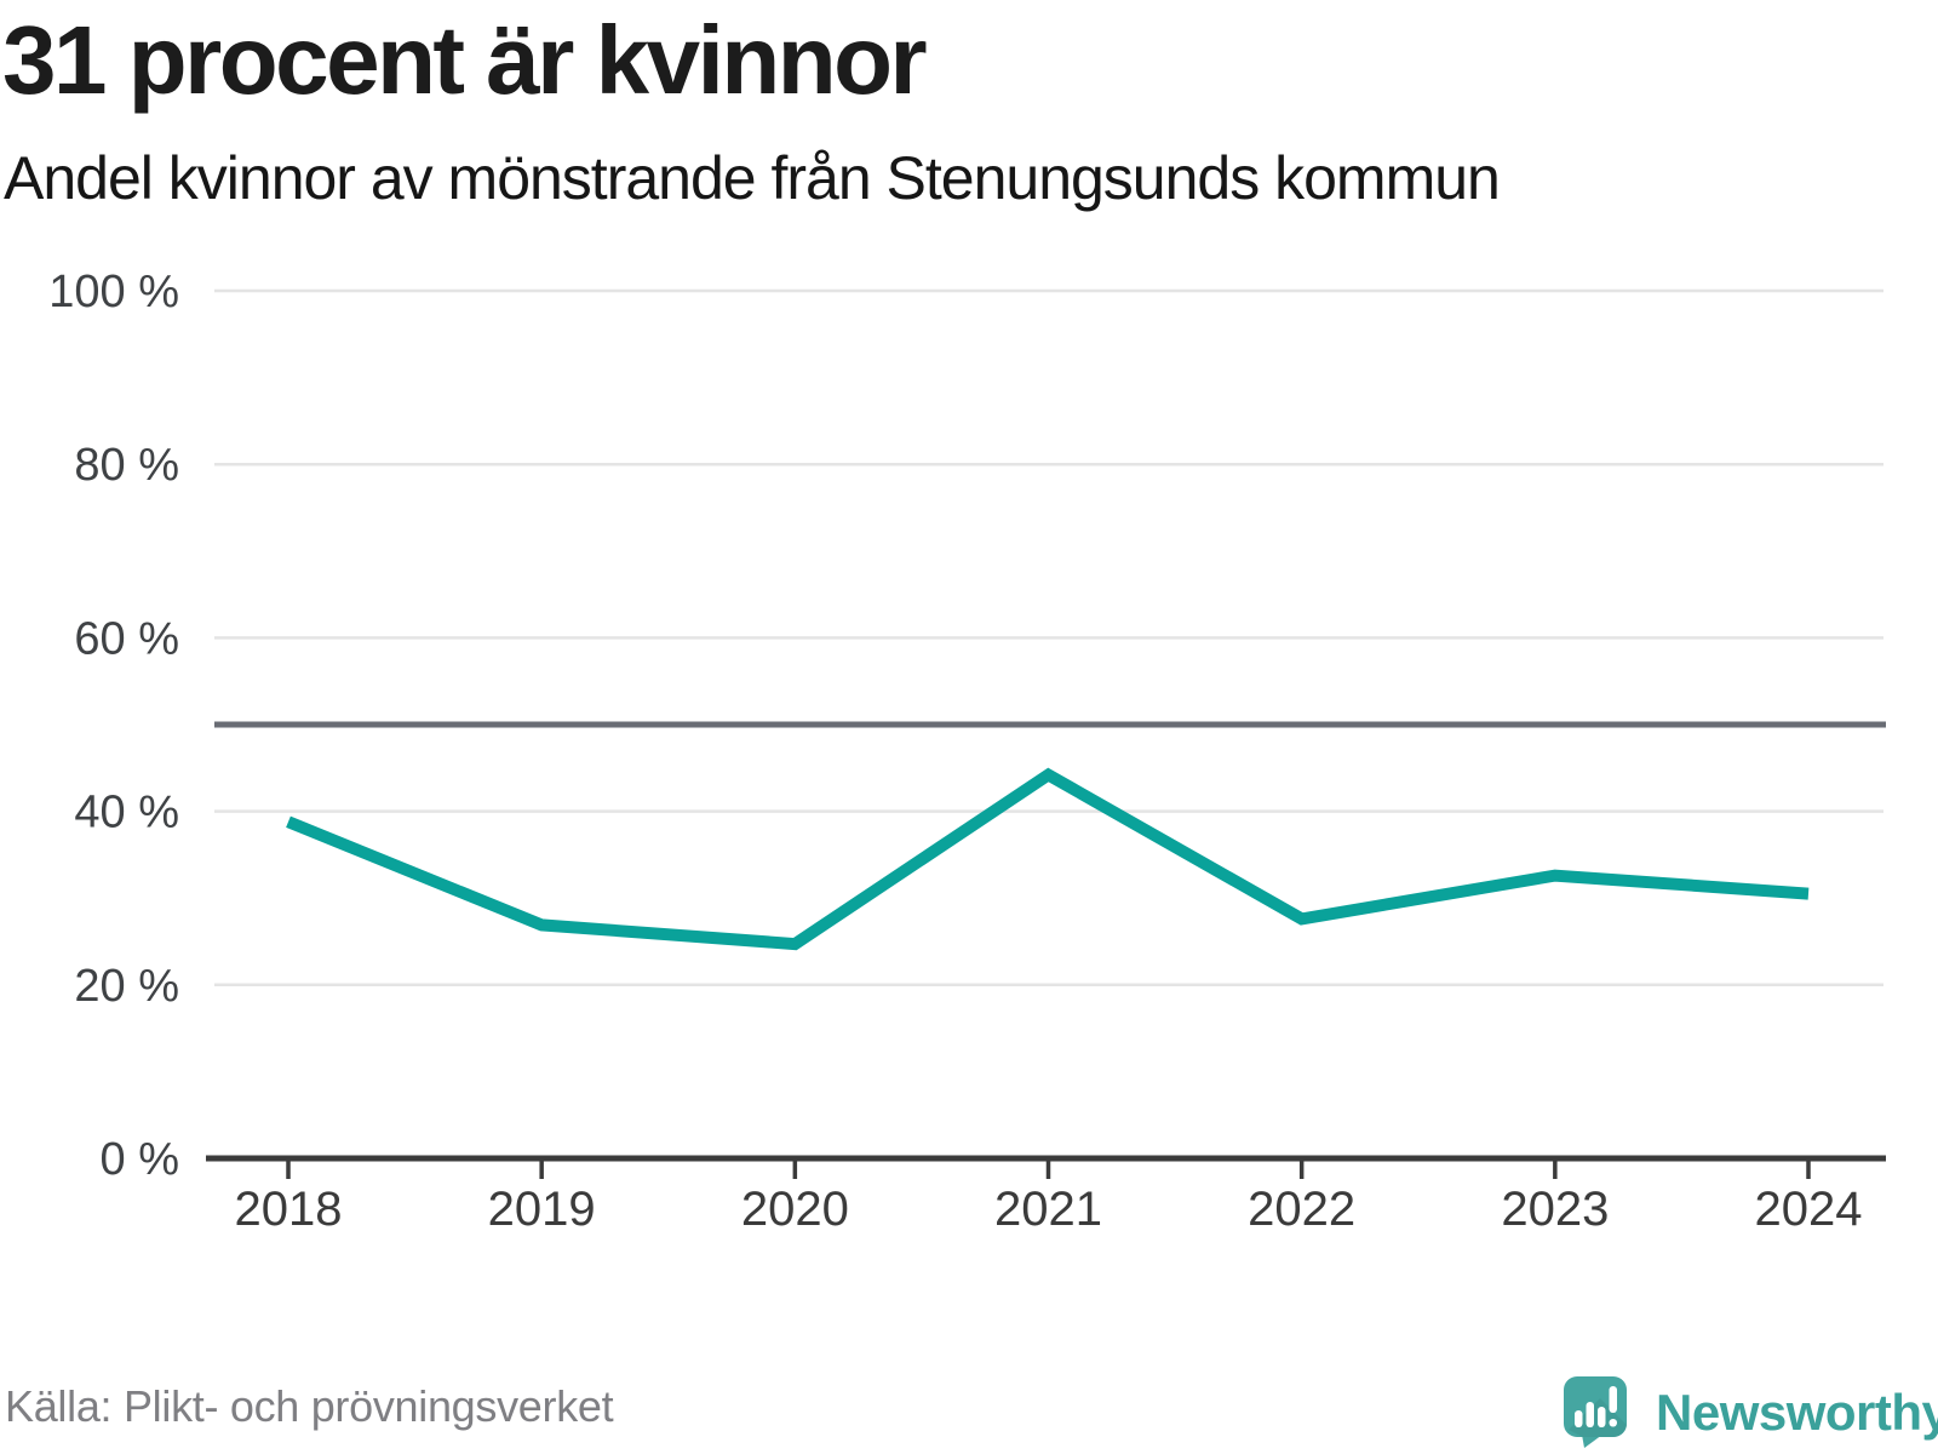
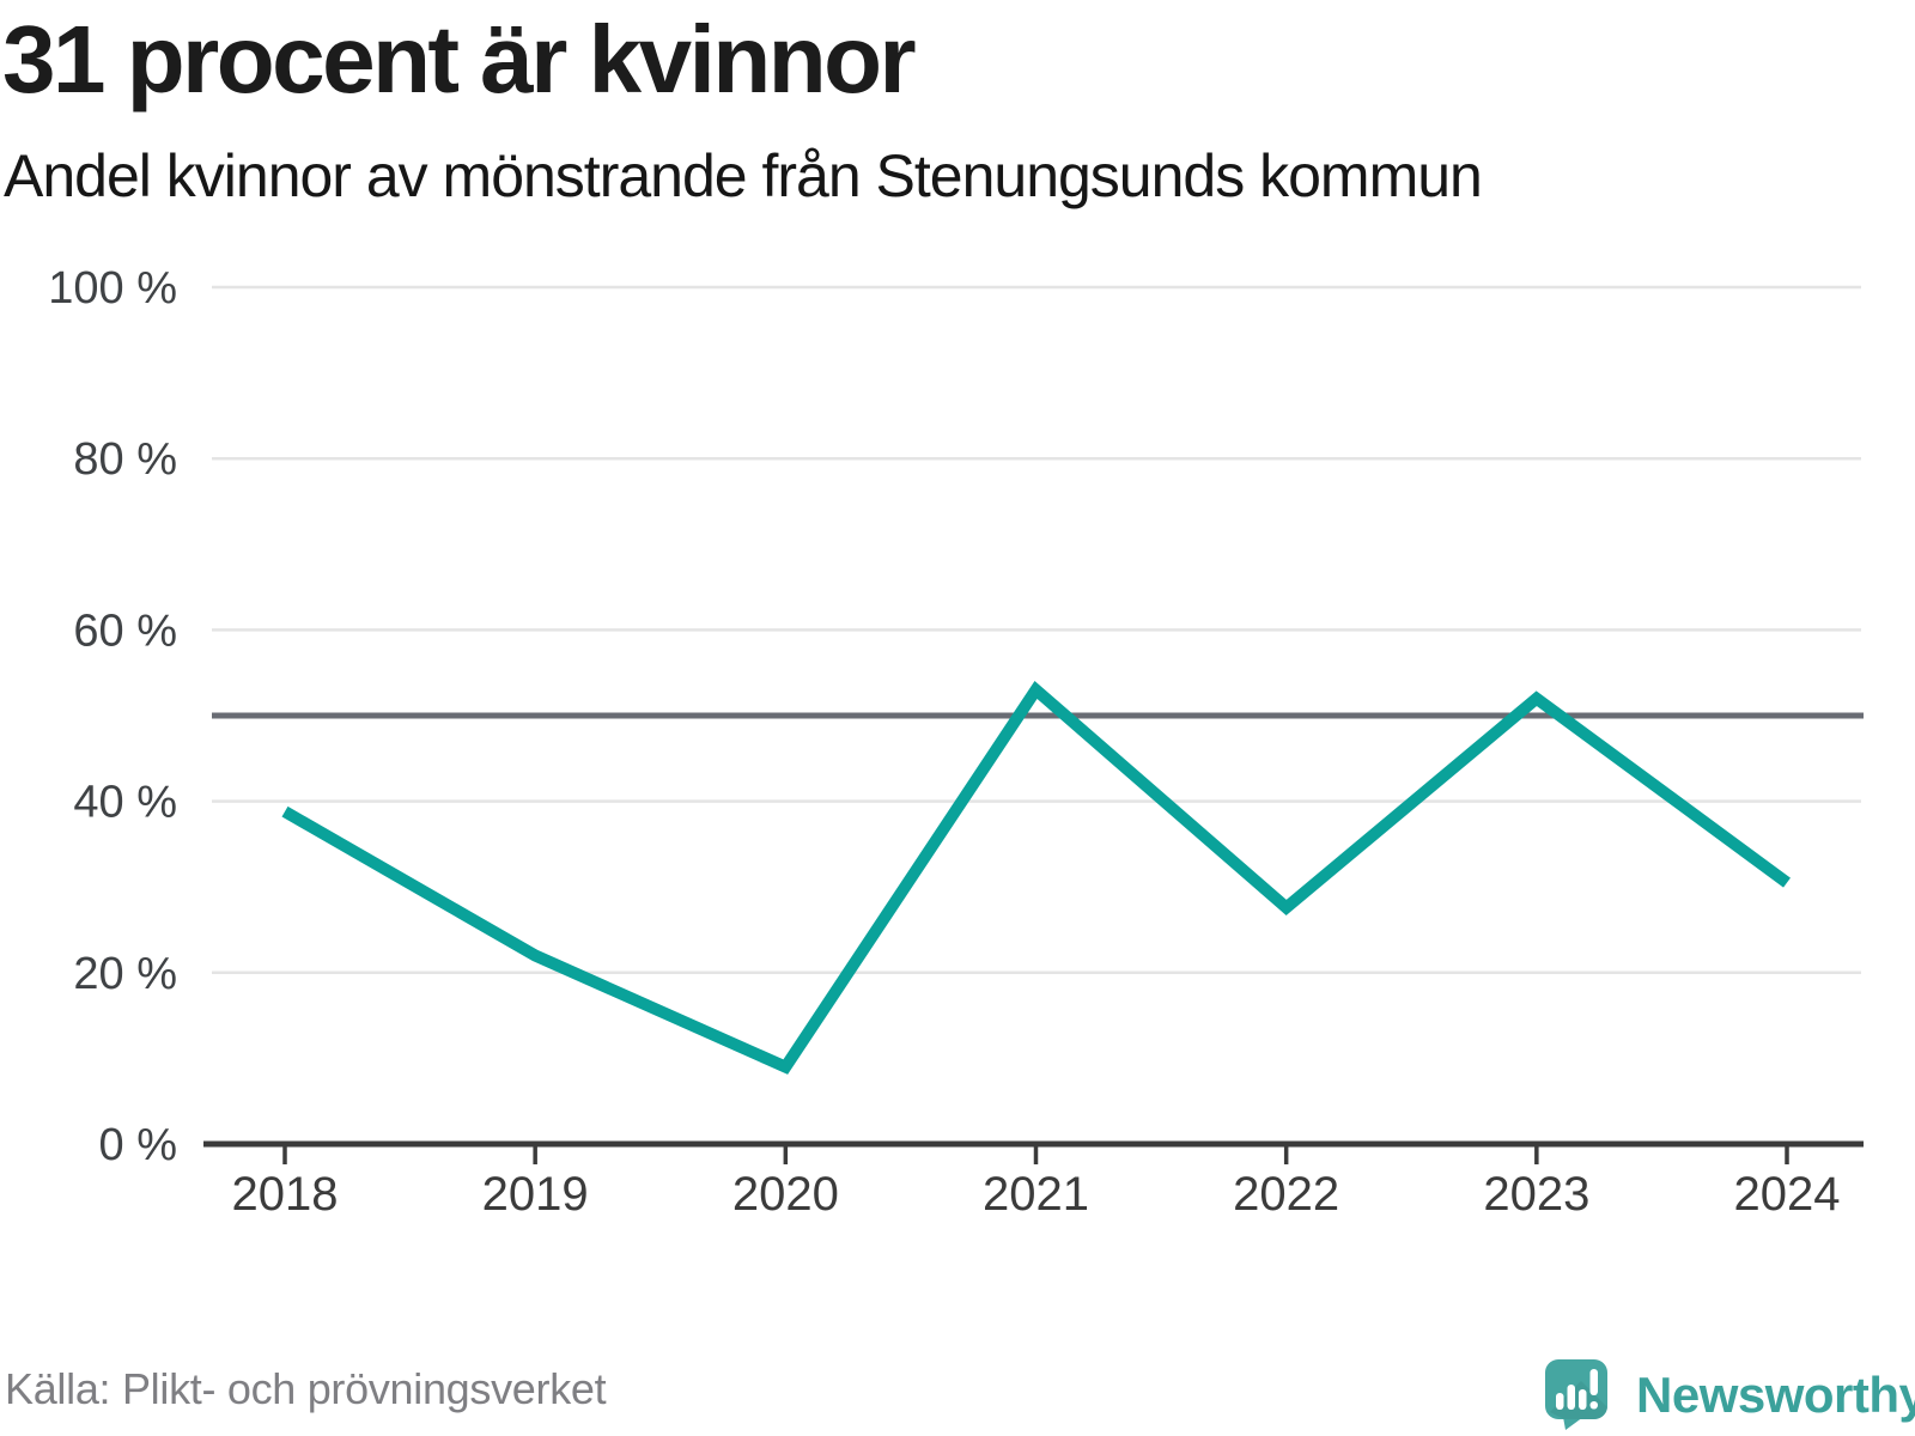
2019: 27% -> 22%
2020: 25% -> 9%
2021: 44% -> 53%
2023: 33% -> 52%
